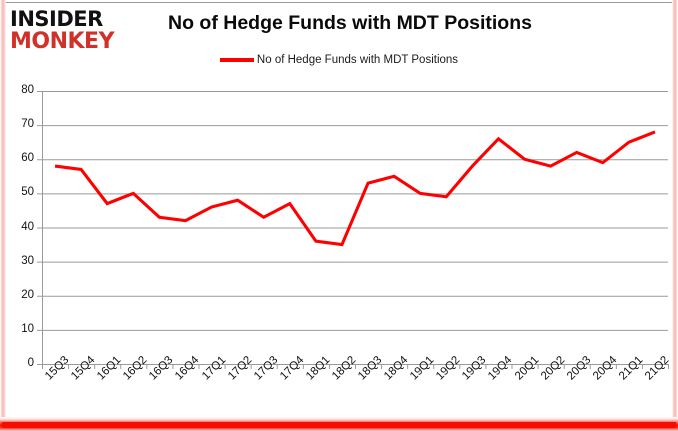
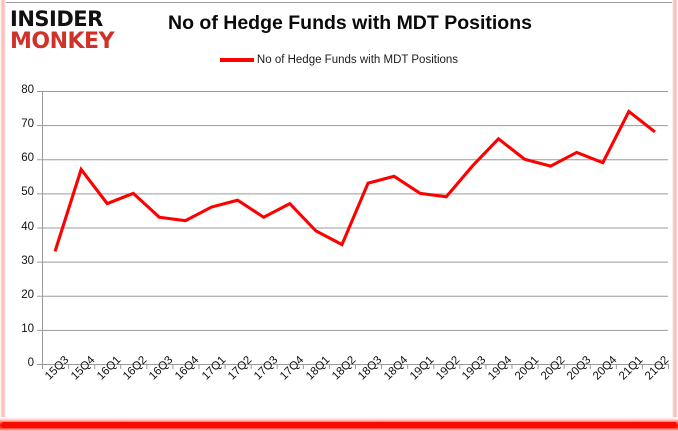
15Q3: 58 -> 33
18Q1: 36 -> 39
21Q1: 65 -> 74
